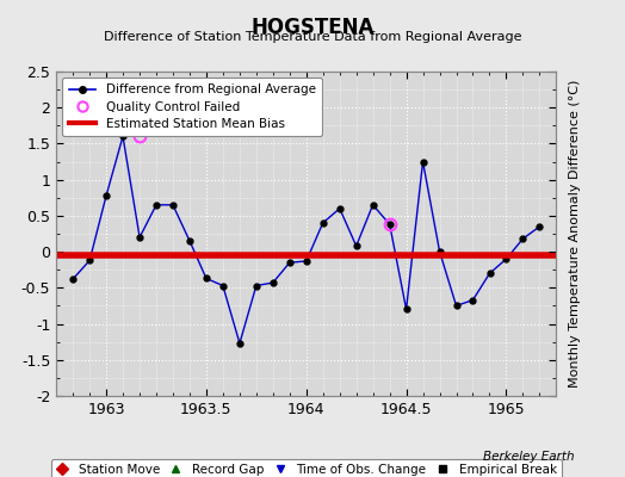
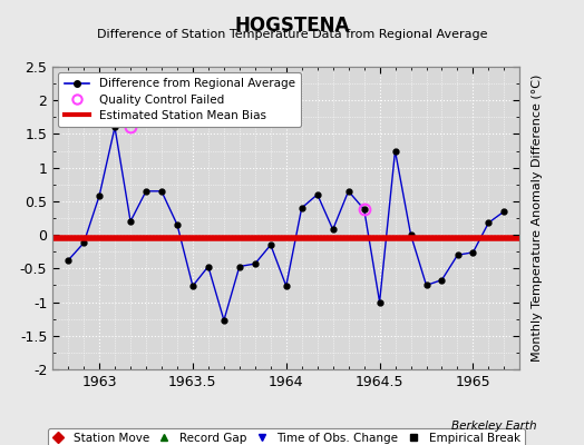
1963: 0.78 -> 0.58
1963.5: -0.37 -> -0.76
1964: -0.13 -> -0.76
1964.5: -0.80 -> -1.00
1965: -0.10 -> -0.26
